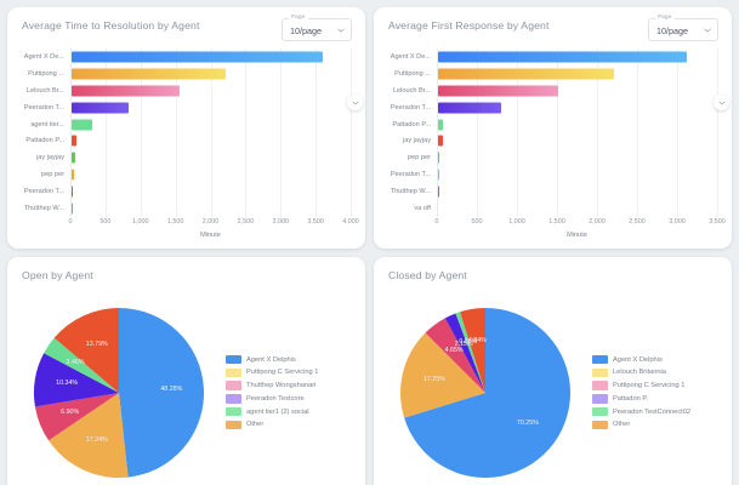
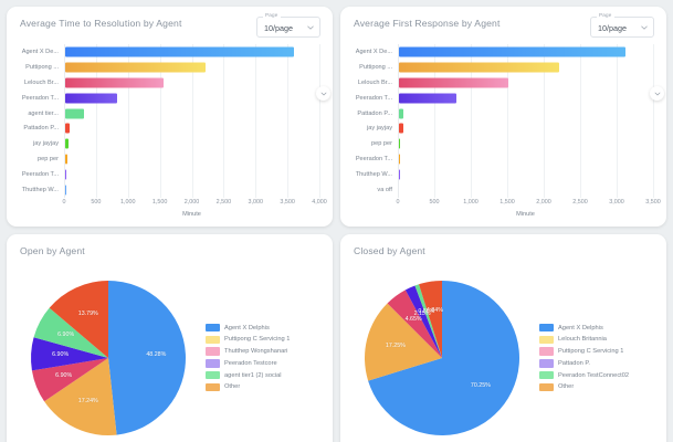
Open by Agent/Peeradon Testcore: 10.34% -> 6.90%
Open by Agent/agent tier1 (2) social: 3.46% -> 6.90%
